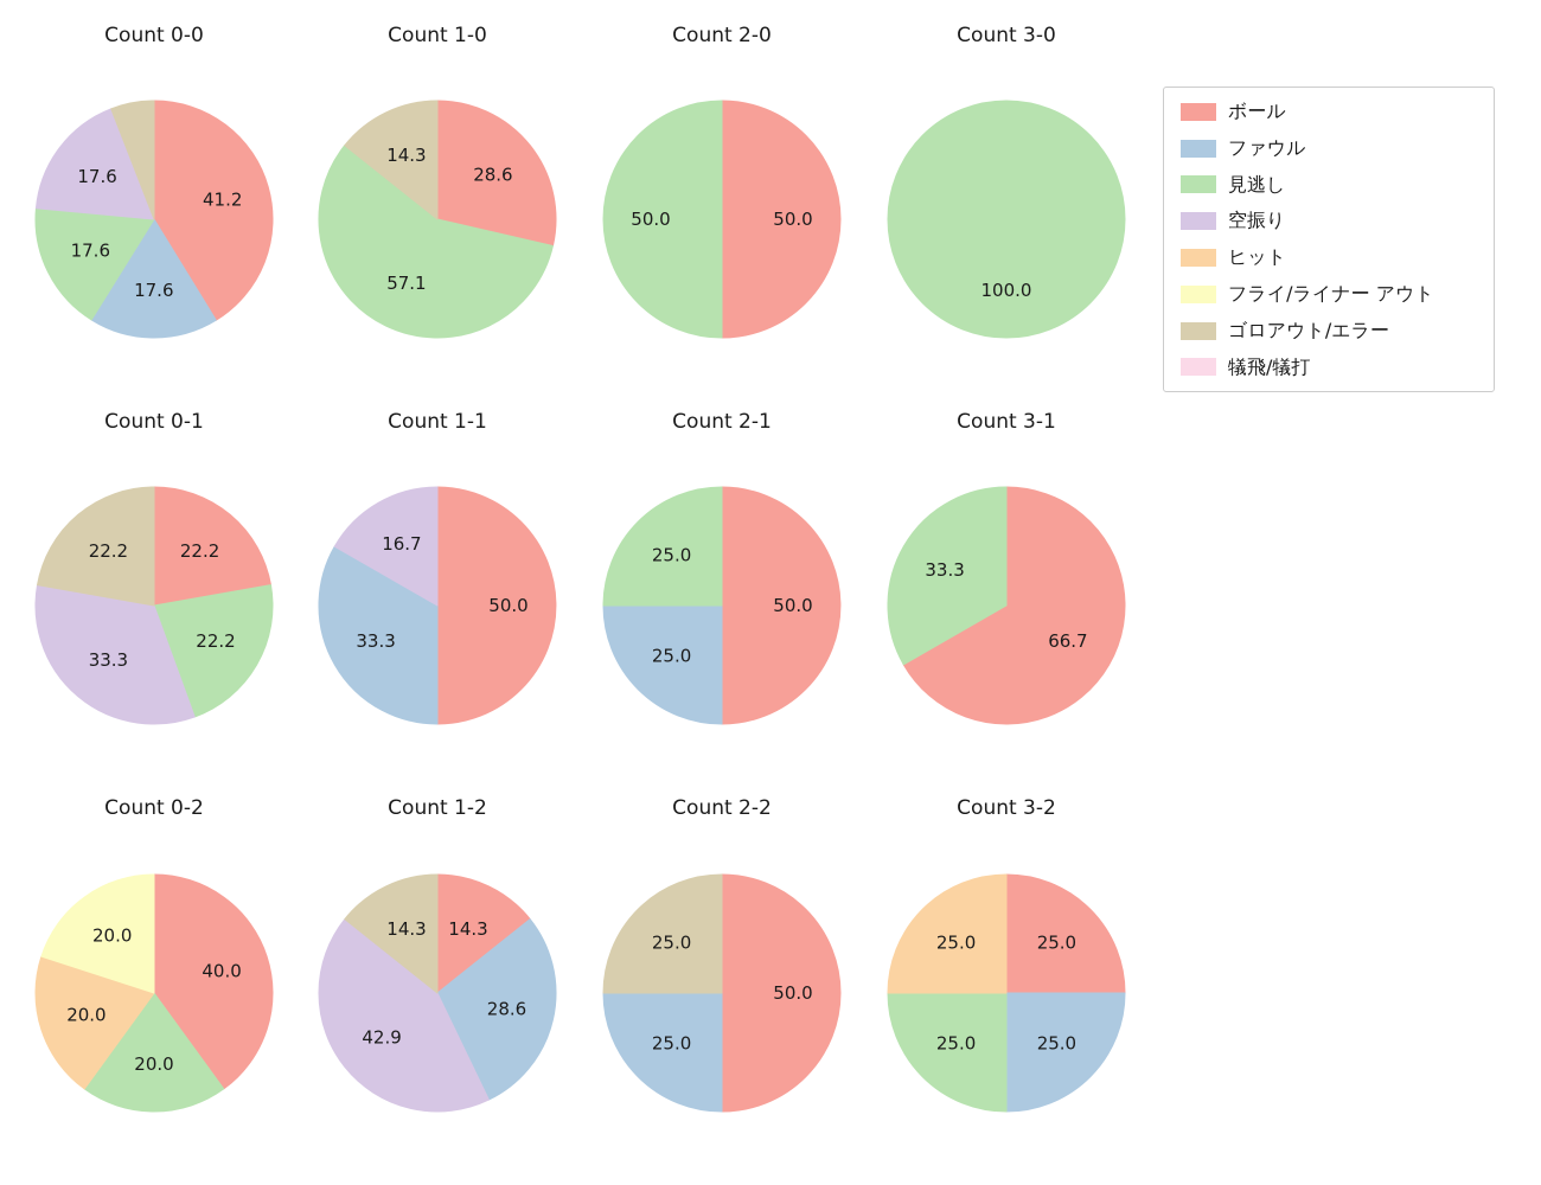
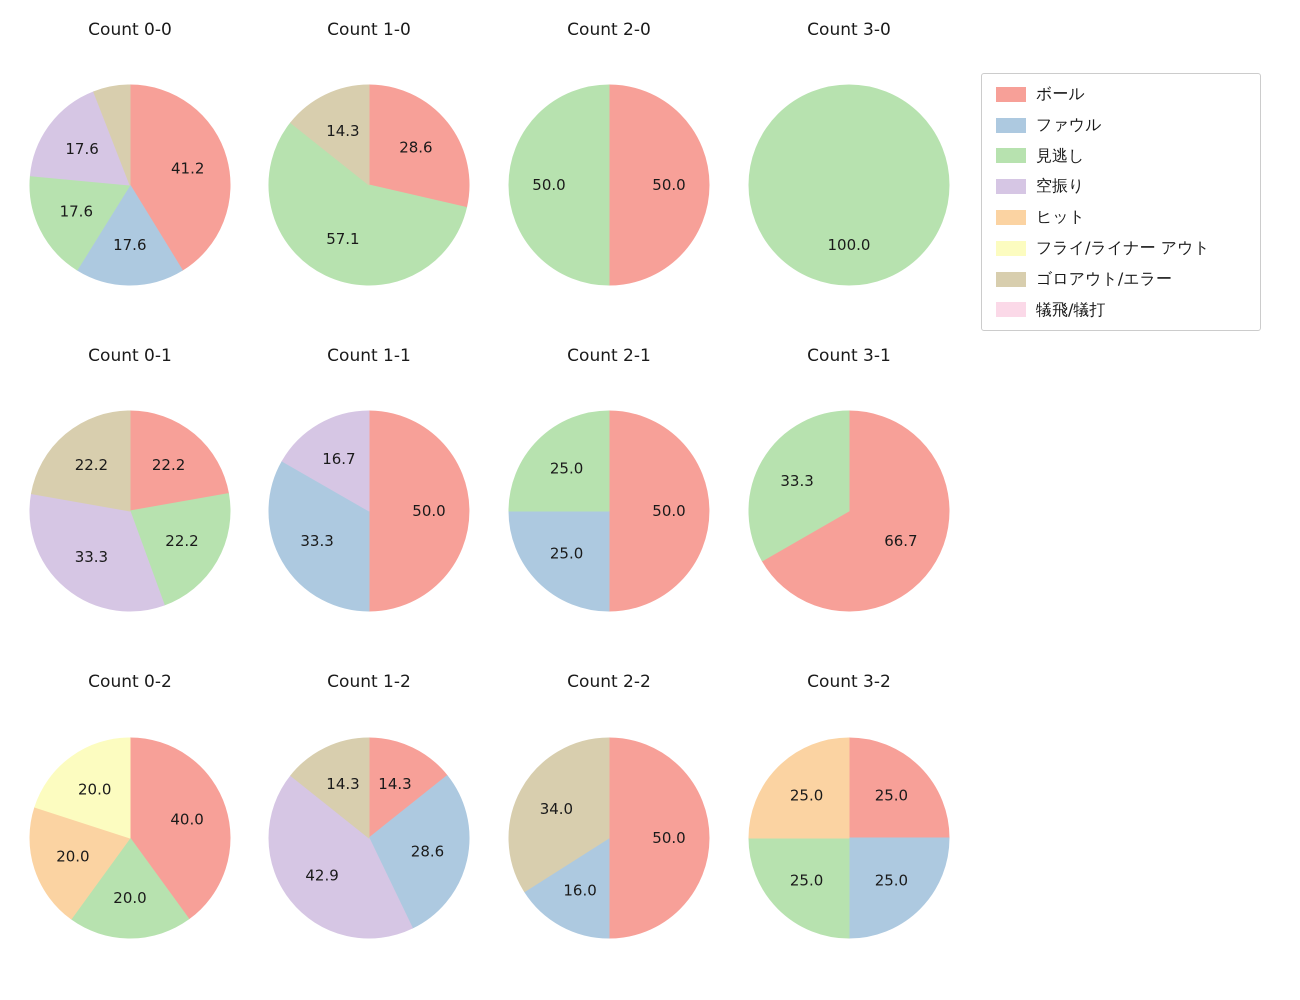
Count 2-2/ファウル: 25.0 -> 16.0
Count 2-2/ゴロアウト/エラー: 25.0 -> 34.0
